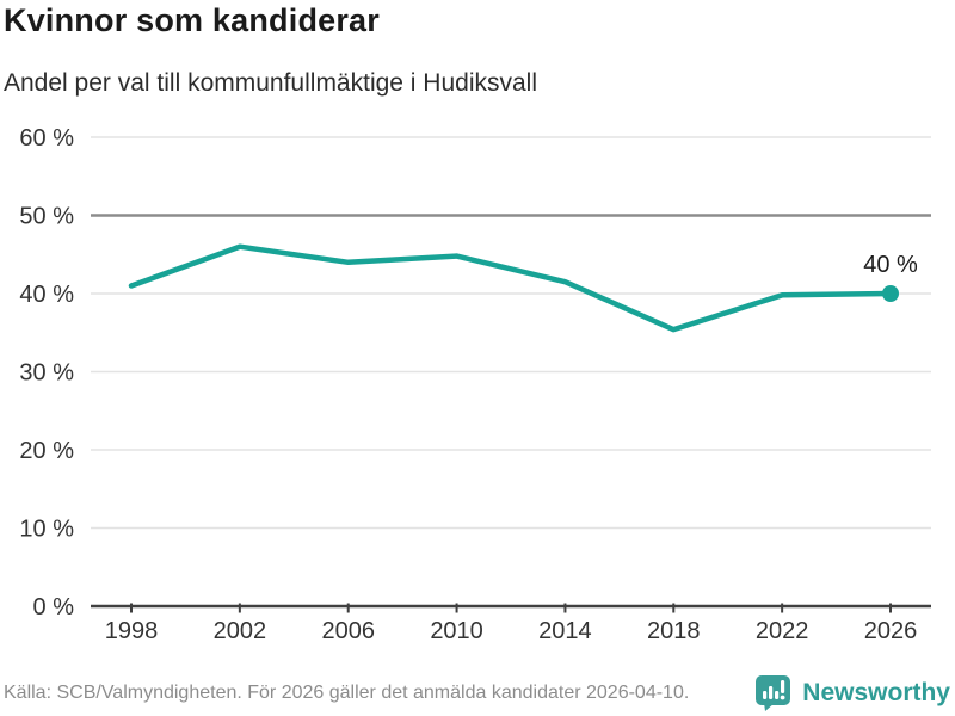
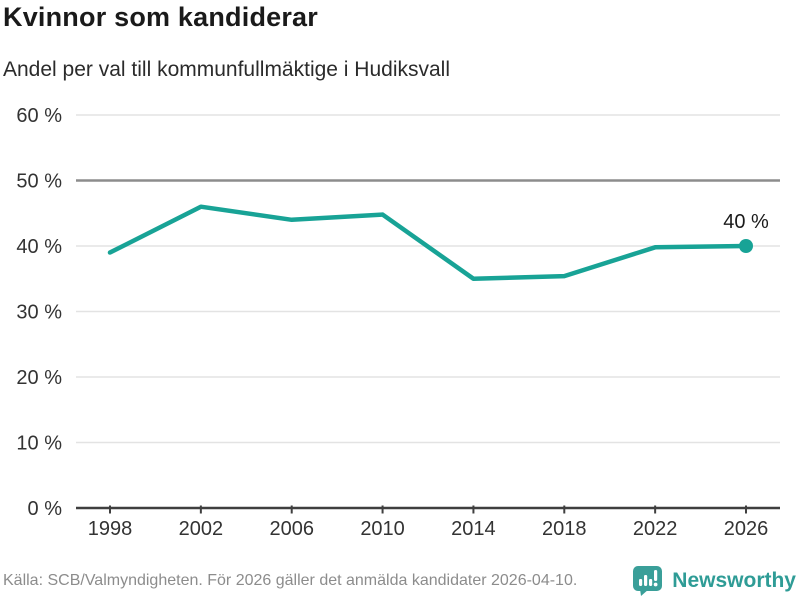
1998: 41% -> 39%
2014: 42% -> 35%
